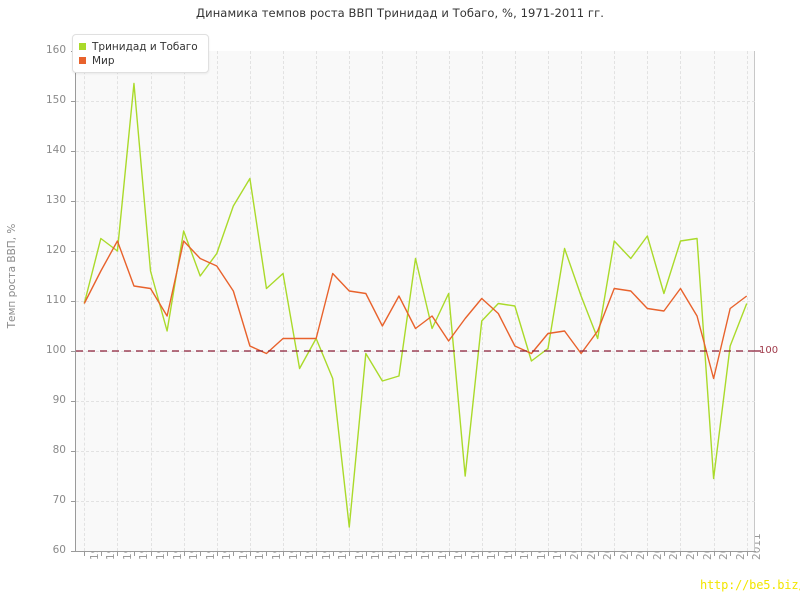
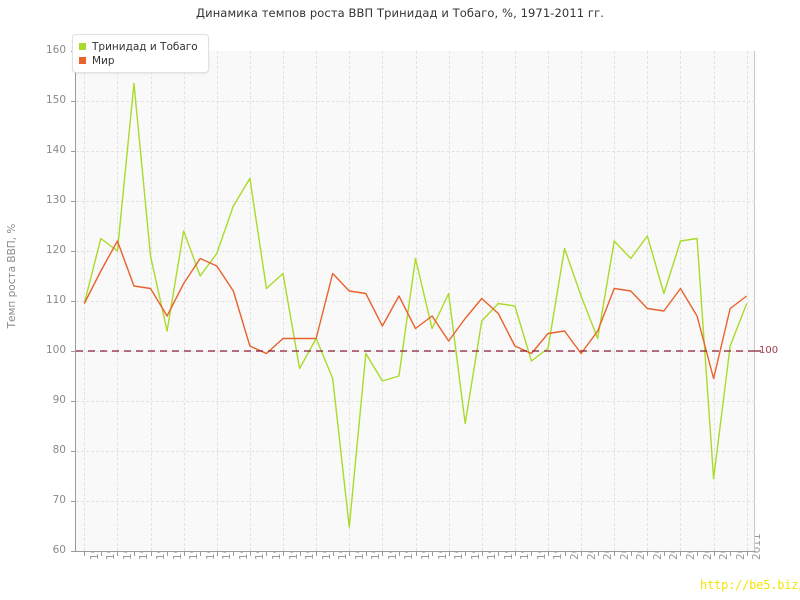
Тринидад и Тобаго/1975: 116 -> 119
Мир/1977: 122 -> 114
Тринидад и Тобаго/1994: 75 -> 86
